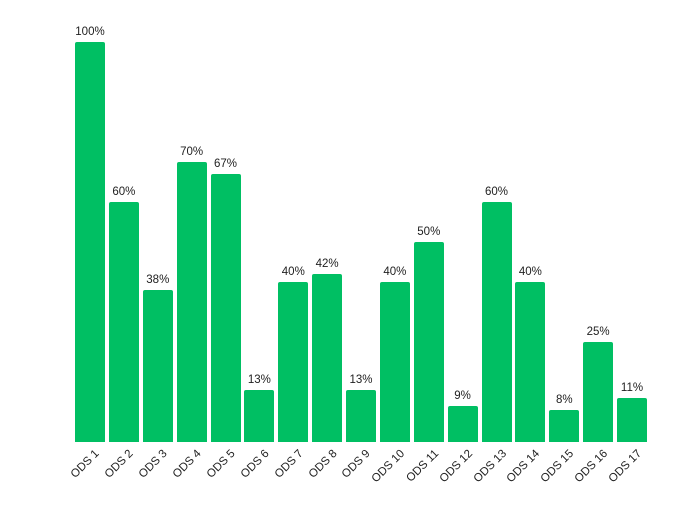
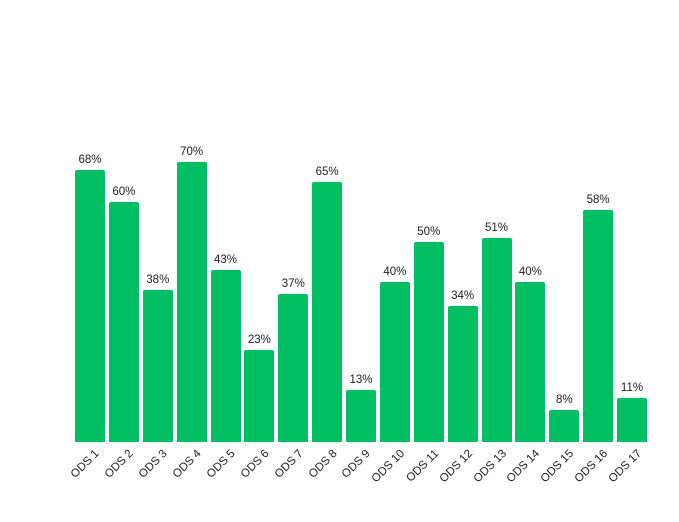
ODS 1: 100% -> 68%
ODS 5: 67% -> 43%
ODS 6: 13% -> 23%
ODS 7: 40% -> 37%
ODS 8: 42% -> 65%
ODS 12: 9% -> 34%
ODS 13: 60% -> 51%
ODS 16: 25% -> 58%
